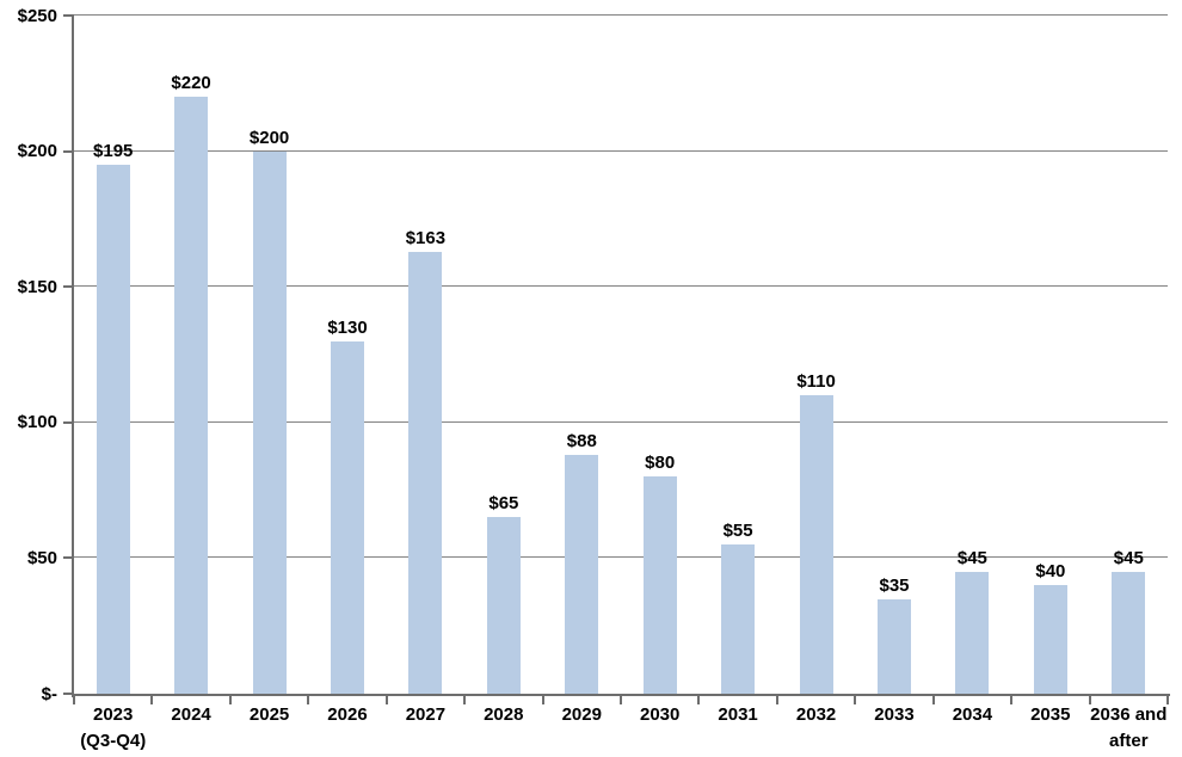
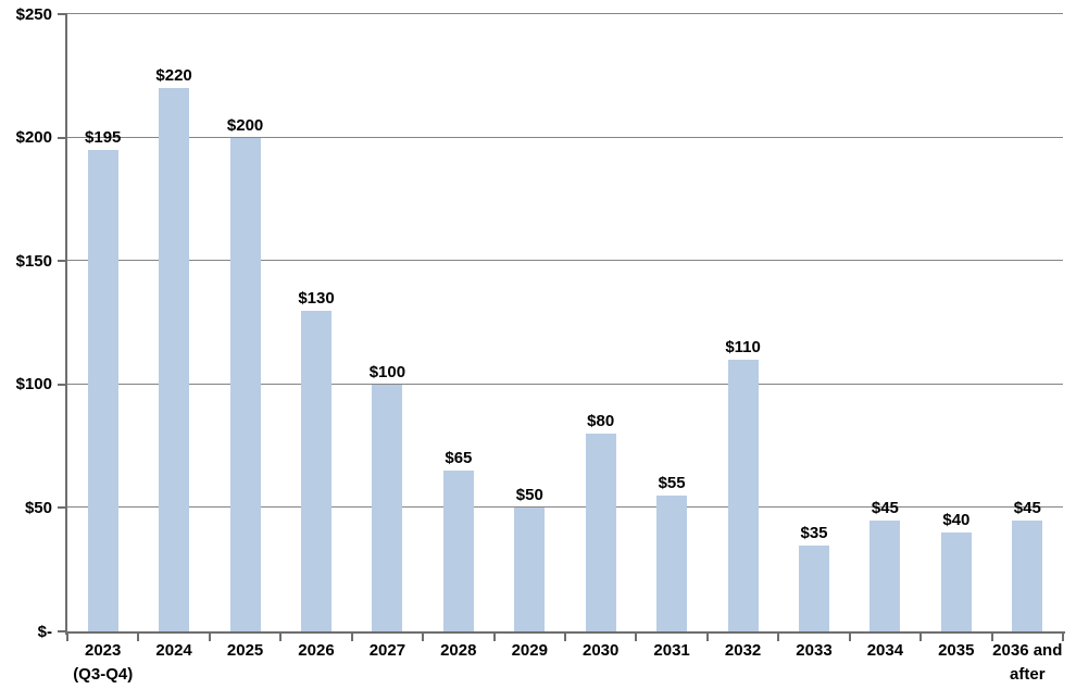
2027: $163 -> $100
2029: $88 -> $50
